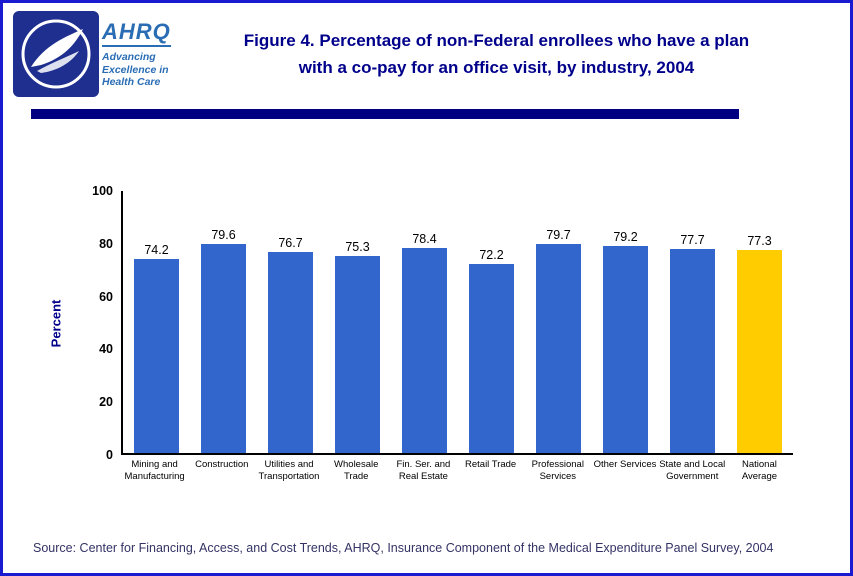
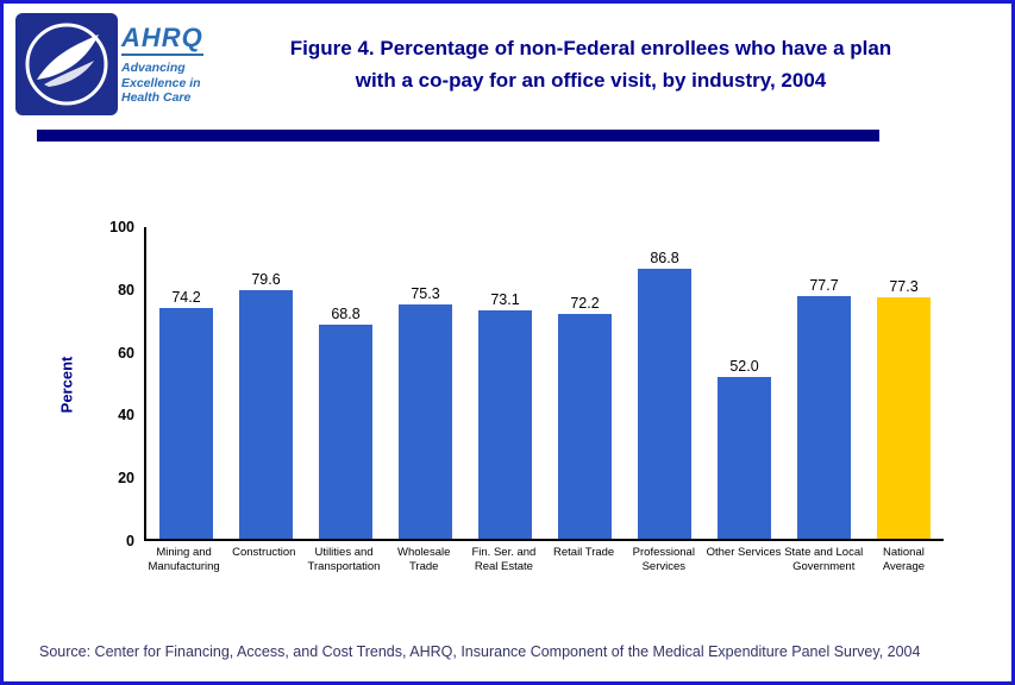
Utilities and Transportation: 76.7 -> 68.8
Fin. Ser. and Real Estate: 78.4 -> 73.1
Professional Services: 79.7 -> 86.8
Other Services: 79.2 -> 52.0
